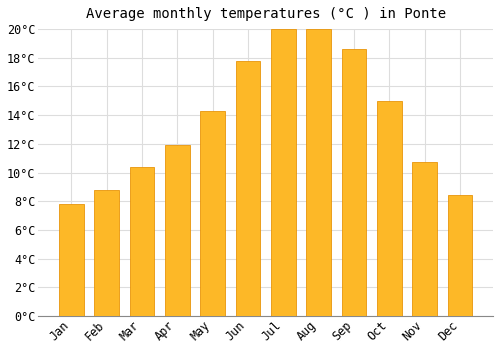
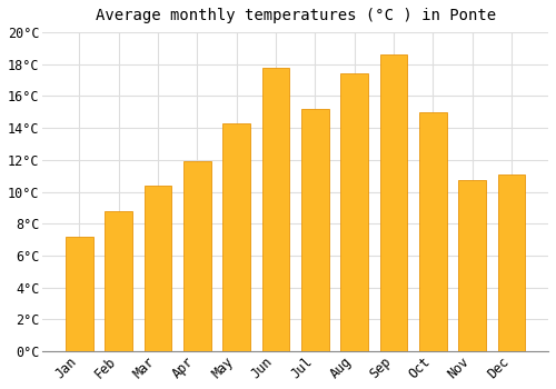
Jan: 7.8°C -> 7.2°C
Jul: 20.0°C -> 15.2°C
Aug: 20.0°C -> 17.4°C
Dec: 8.4°C -> 11.1°C
